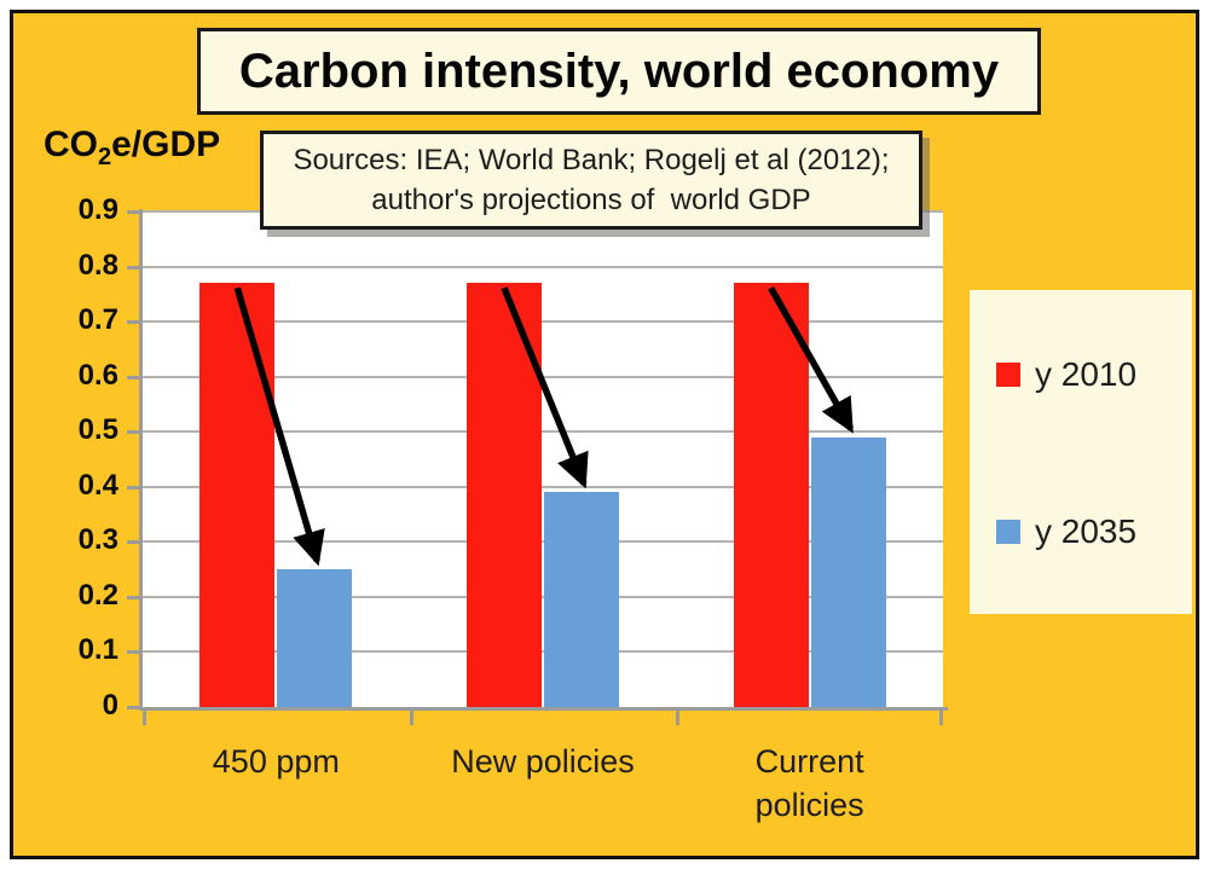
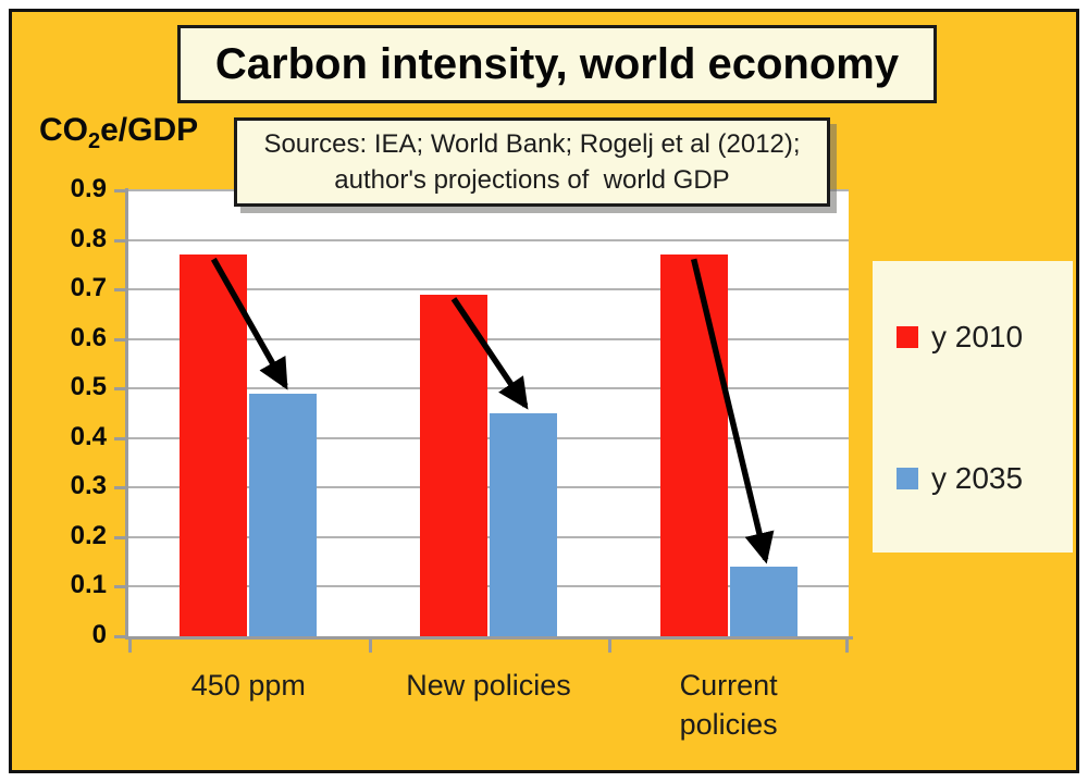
y 2035/450 ppm: 0.25 -> 0.49
y 2010/New policies: 0.77 -> 0.69
y 2035/New policies: 0.39 -> 0.45
y 2035/Current policies: 0.49 -> 0.14
